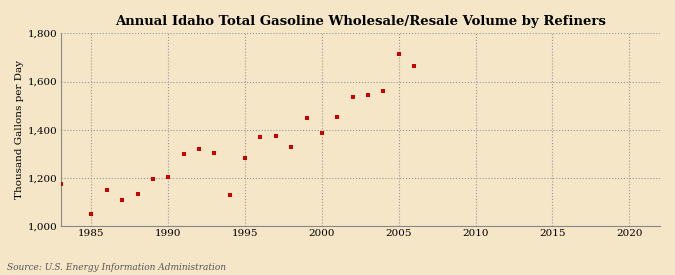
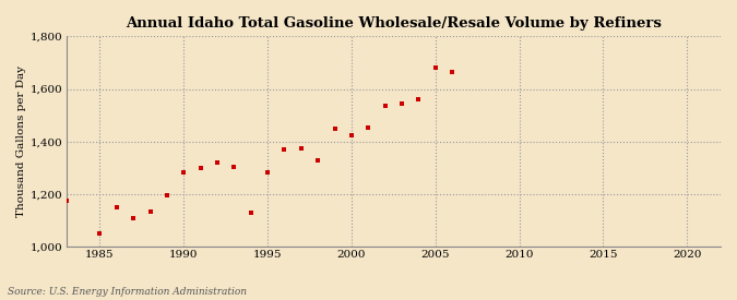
1990: 1,205 -> 1,285
2000: 1,385 -> 1,425
2005: 1,715 -> 1,680
